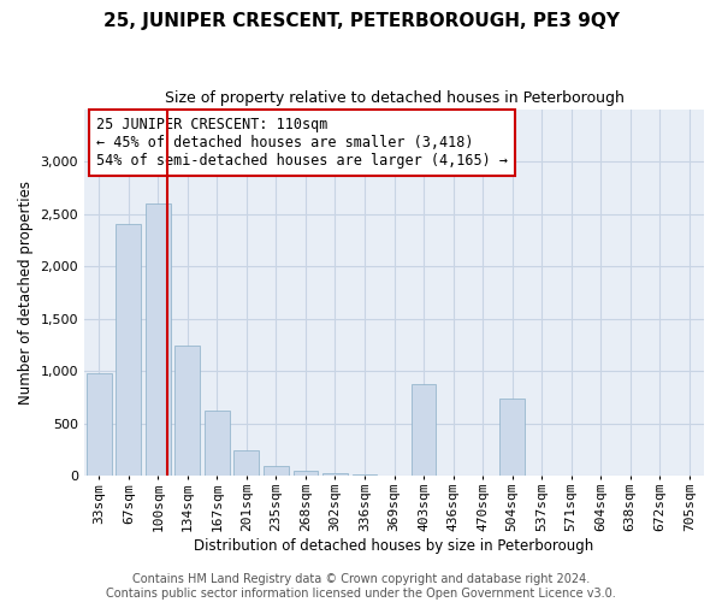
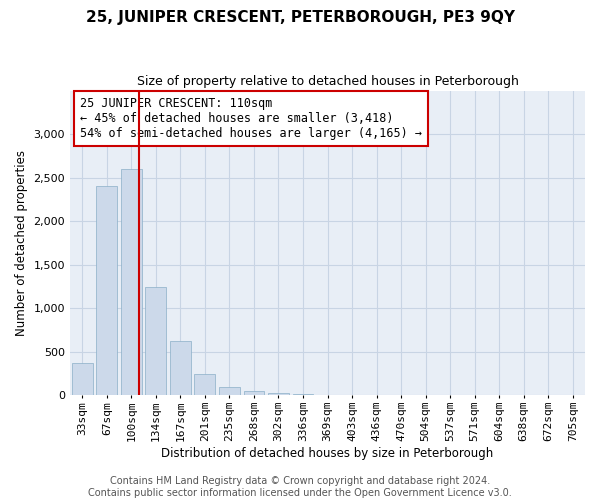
33sqm: 980 -> 370
403sqm: 880 -> 0
504sqm: 740 -> 0
